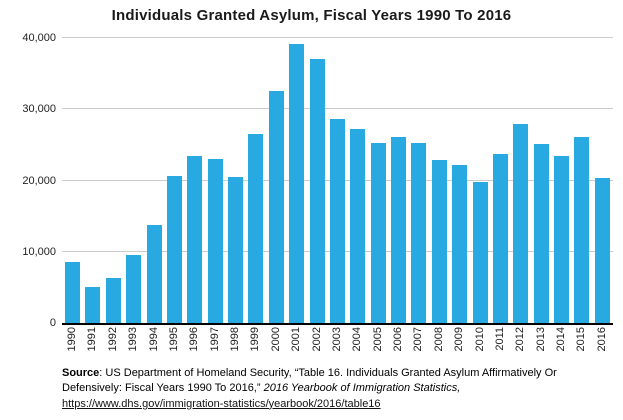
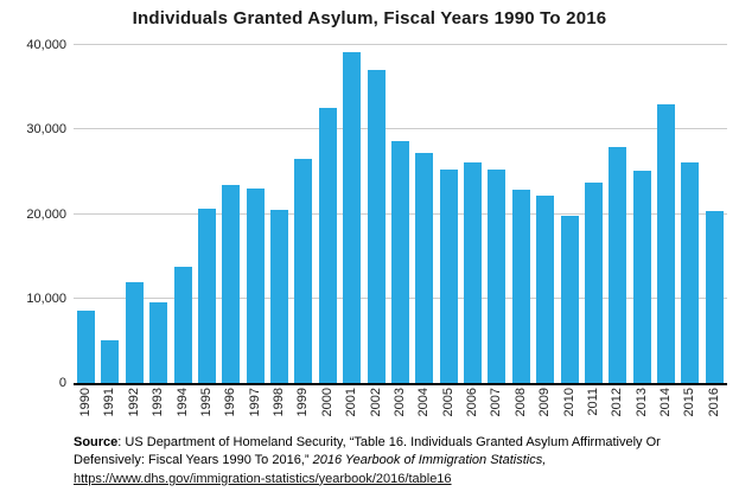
1992: 6000 -> 12000
2014: 23000 -> 33000
